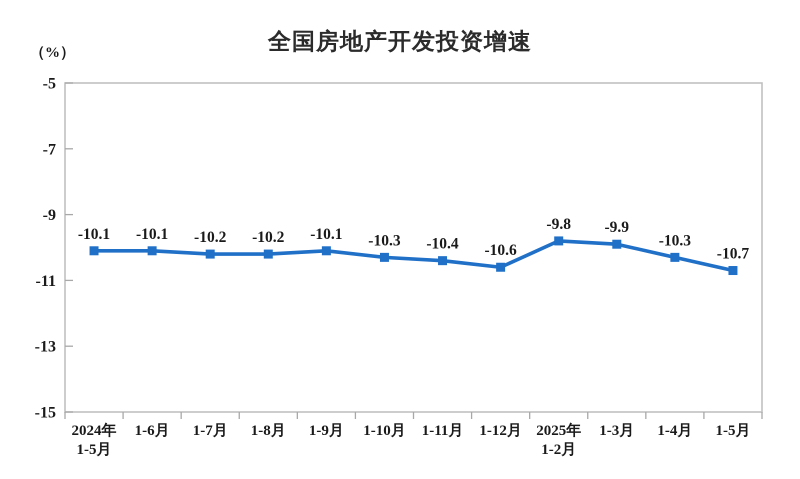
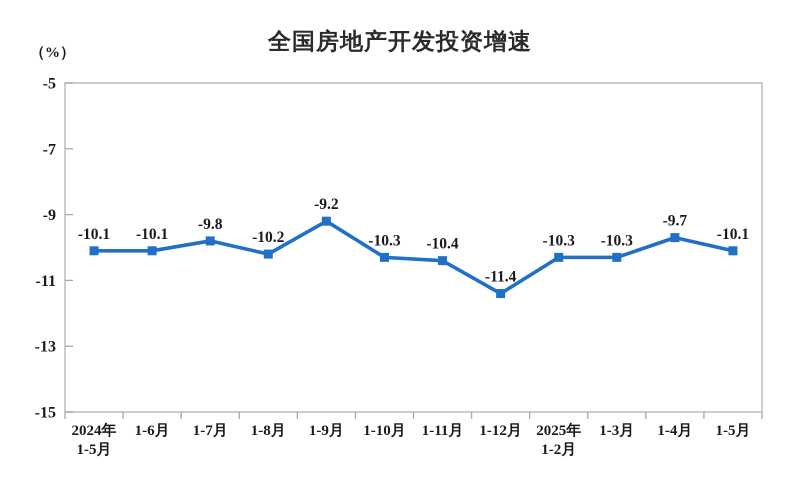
1-7月: -10.2 -> -9.8
1-9月: -10.1 -> -9.2
1-12月: -10.6 -> -11.4
2025年 1-2月: -9.8 -> -10.3
1-3月: -9.9 -> -10.3
1-4月: -10.3 -> -9.7
1-5月: -10.7 -> -10.1
